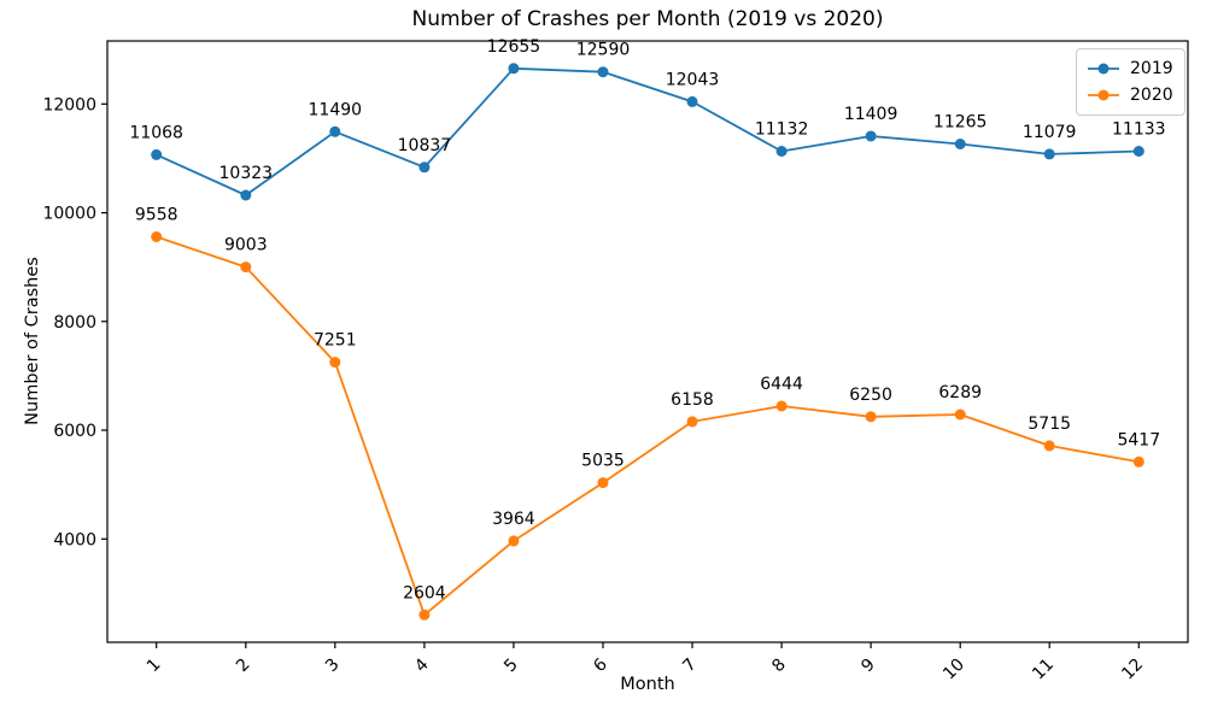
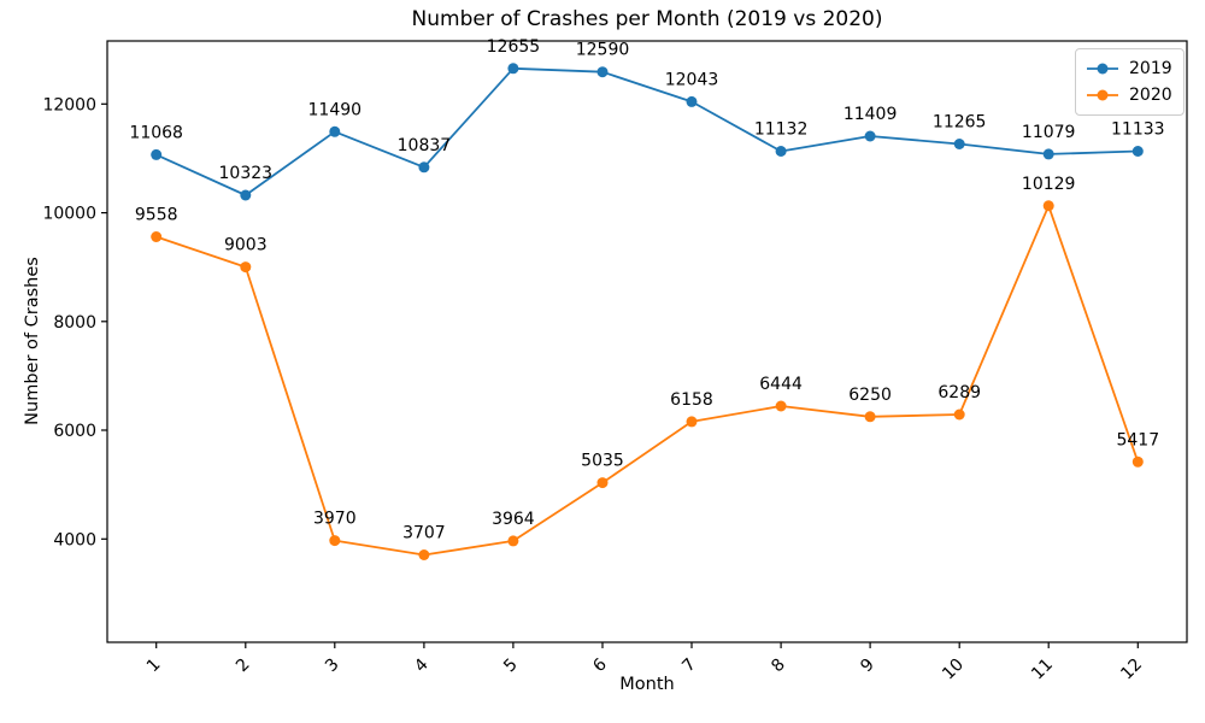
2020/3: 7251 -> 3970
2020/4: 2604 -> 3707
2020/11: 5715 -> 10129
